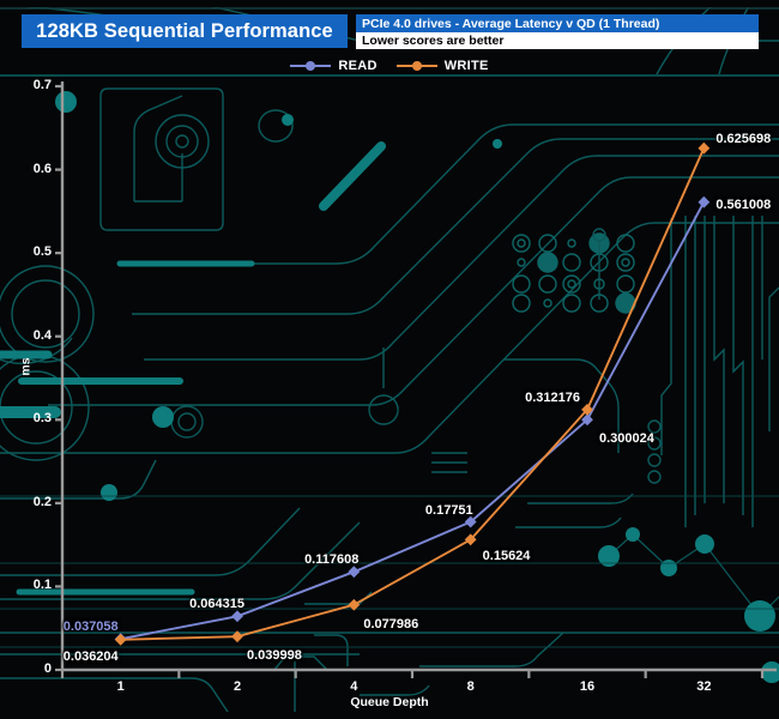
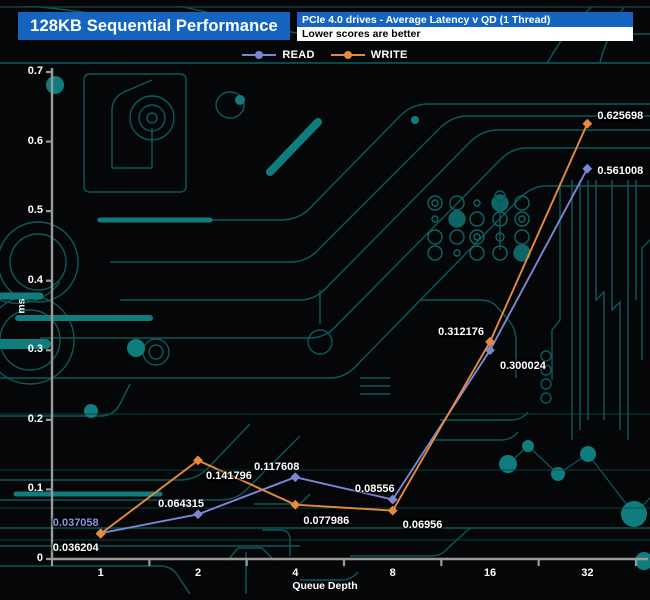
WRITE/2: 0.039998 -> 0.141796
READ/8: 0.17751 -> 0.08556
WRITE/8: 0.15624 -> 0.06956
